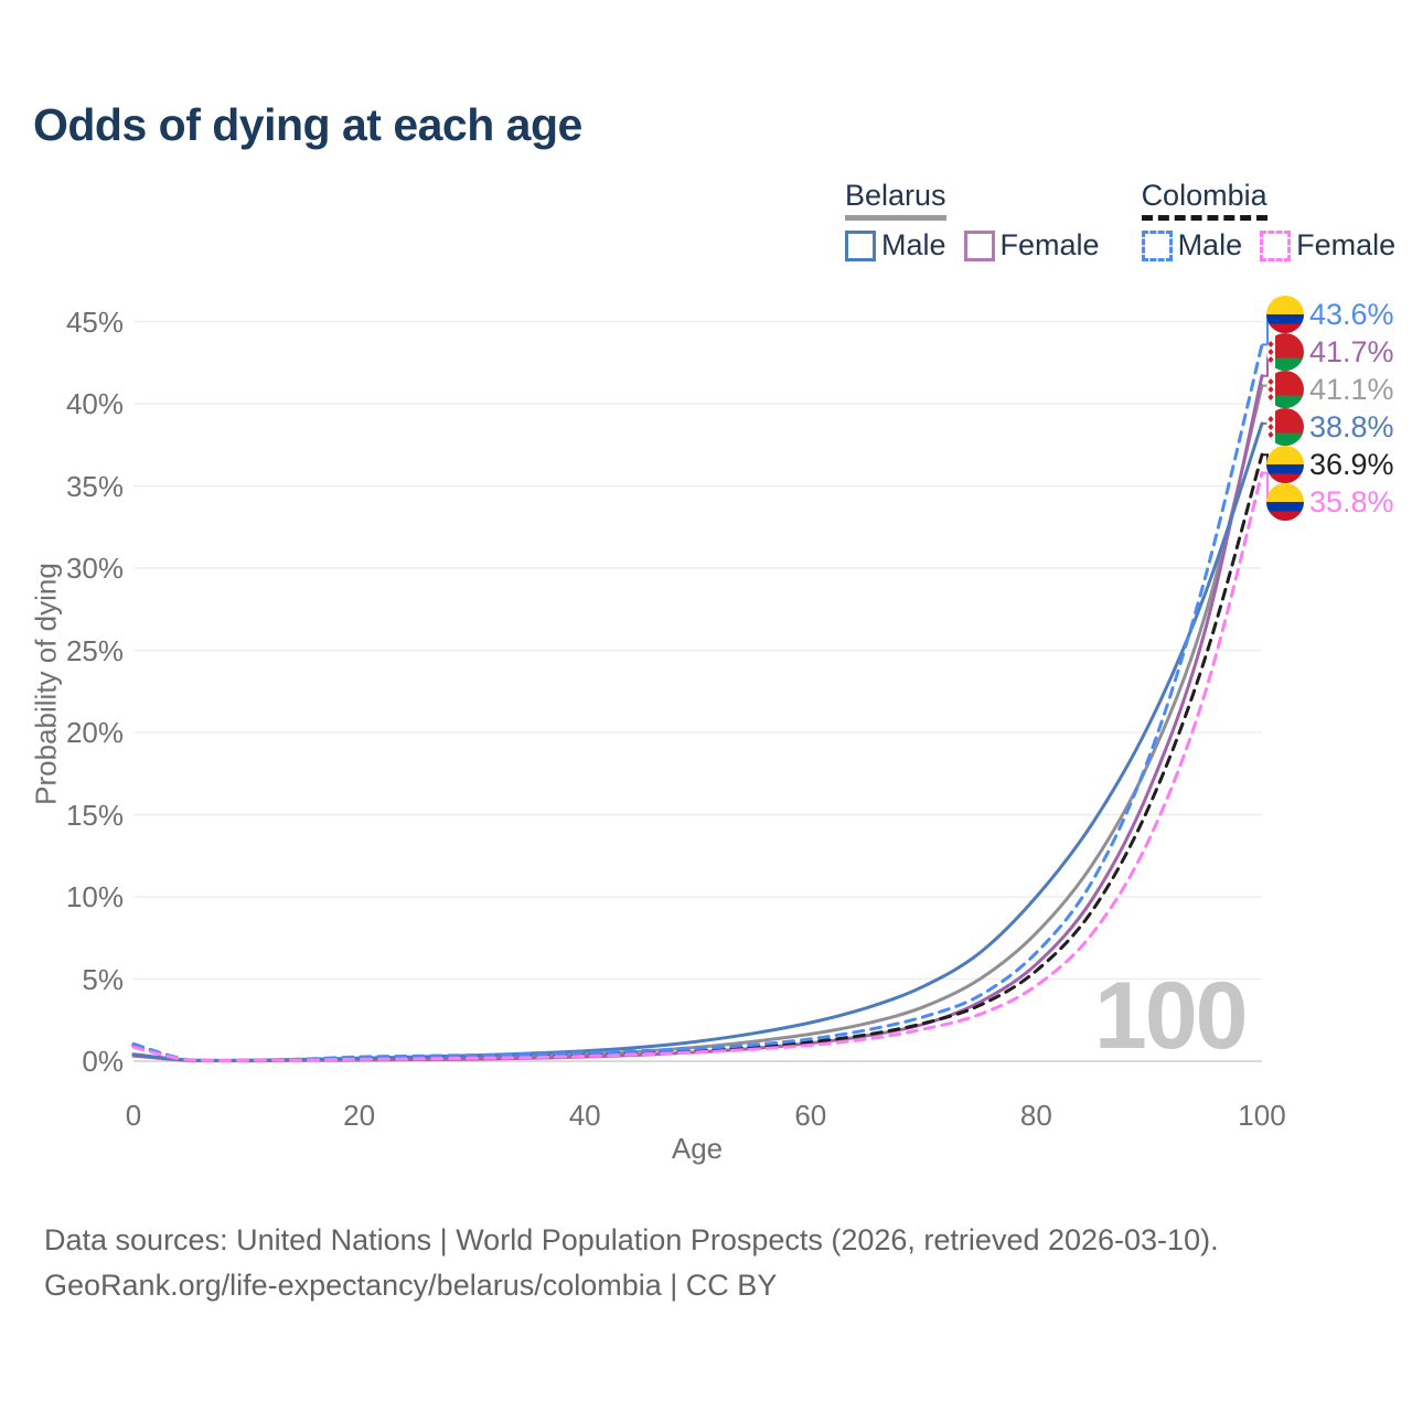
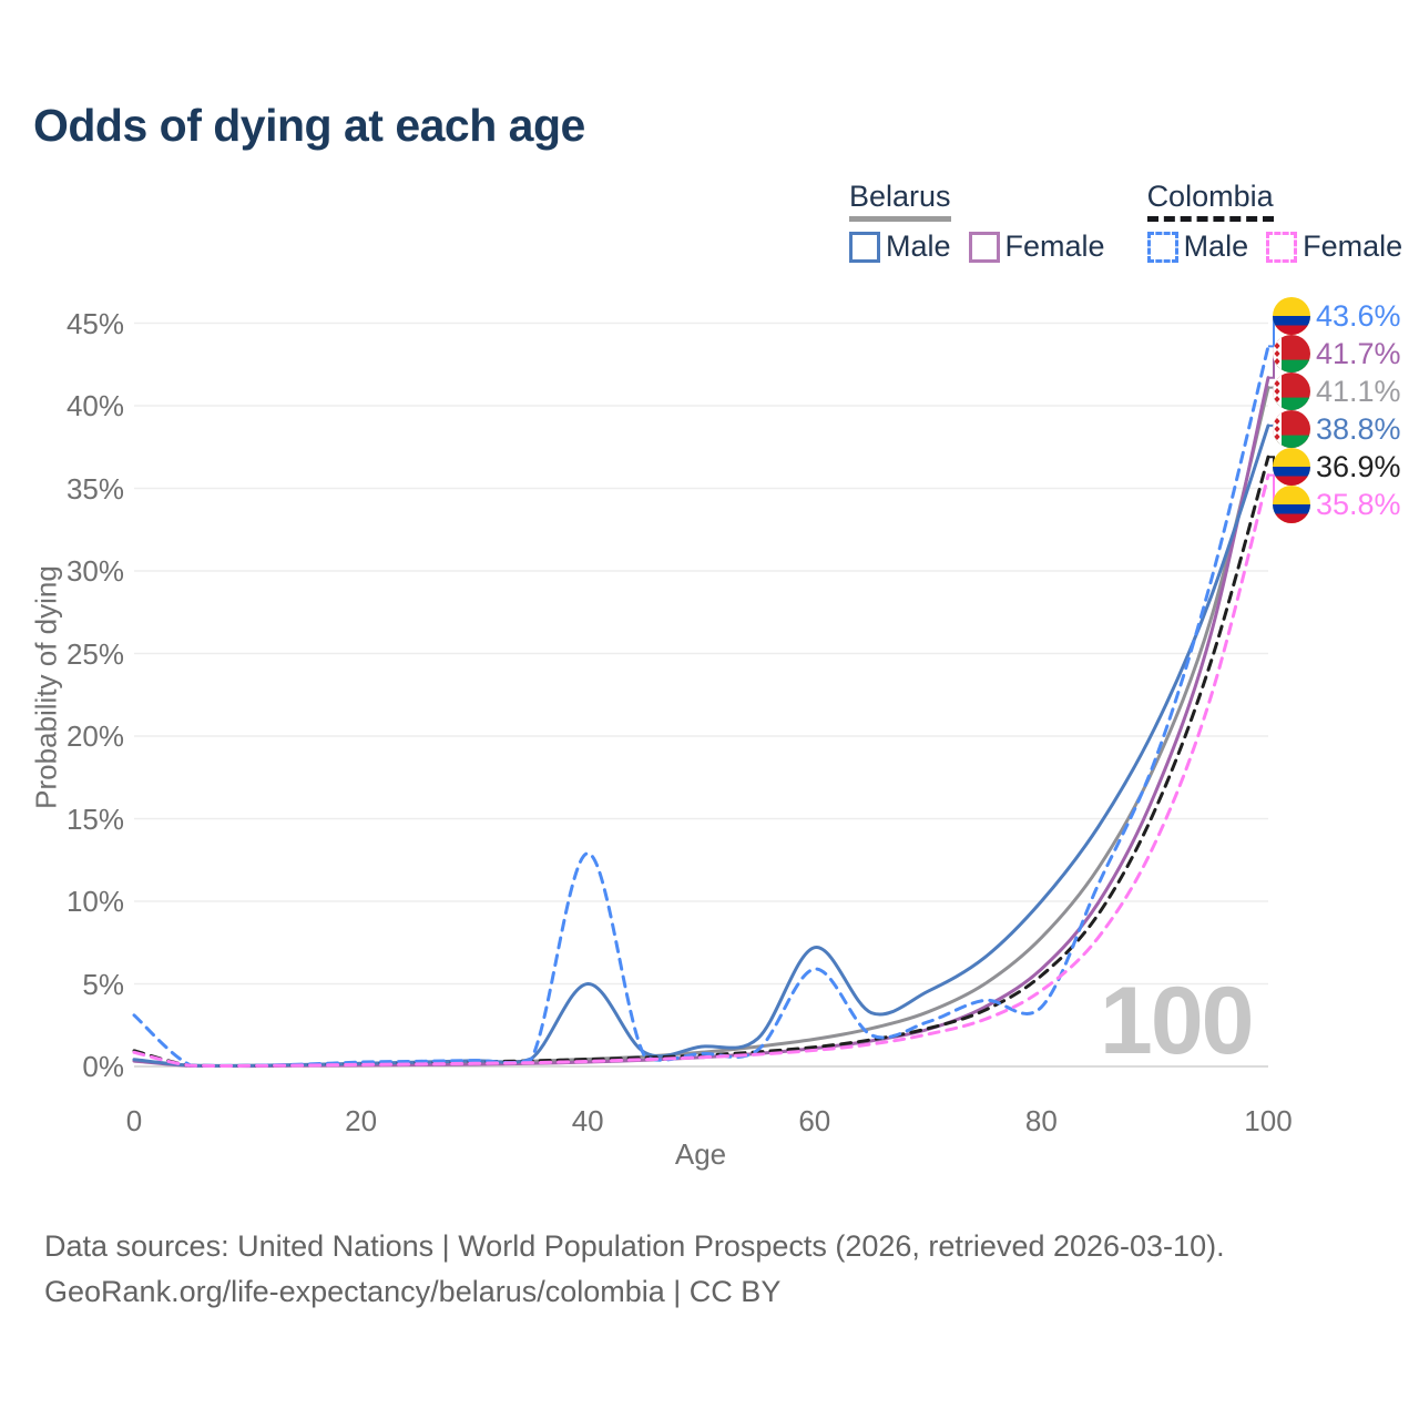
Colombia Male/0: 1.1% -> 3.1%
Belarus Male/40: 0.6% -> 5.0%
Colombia Male/40: 0.5% -> 12.9%
Belarus Male/60: 2.4% -> 7.2%
Colombia Male/60: 1.4% -> 5.9%
Colombia Male/80: 6.6% -> 3.6%
